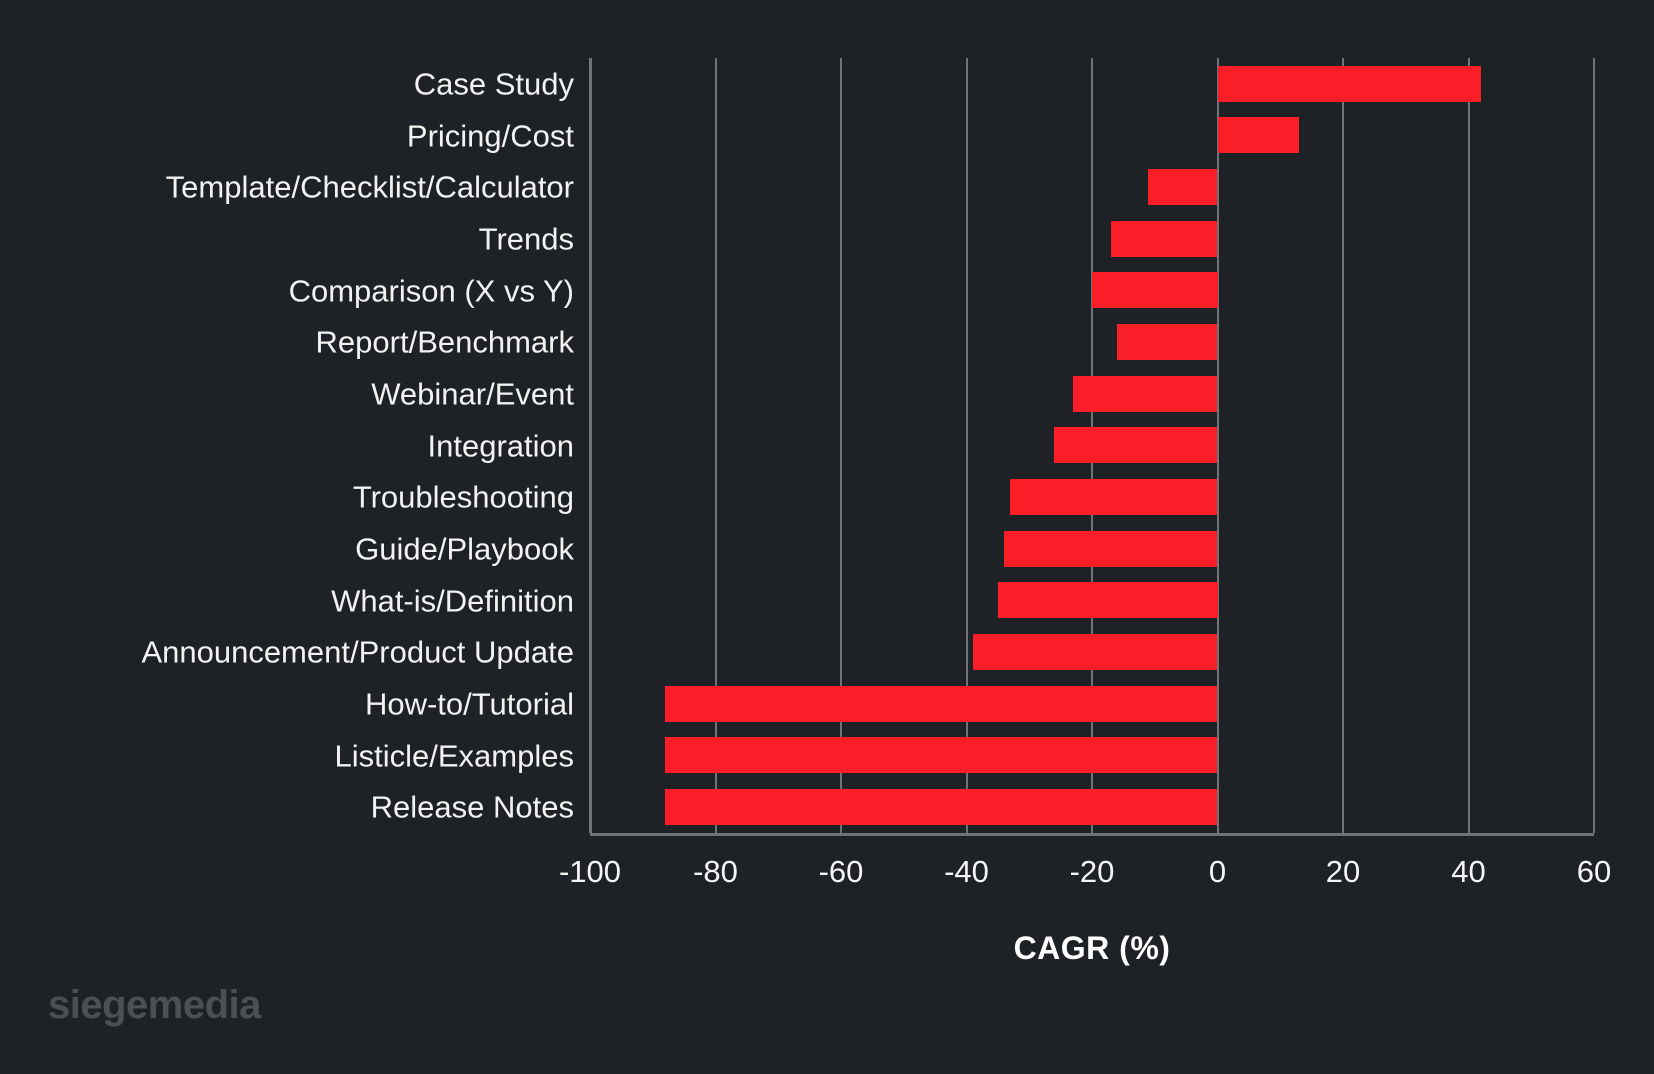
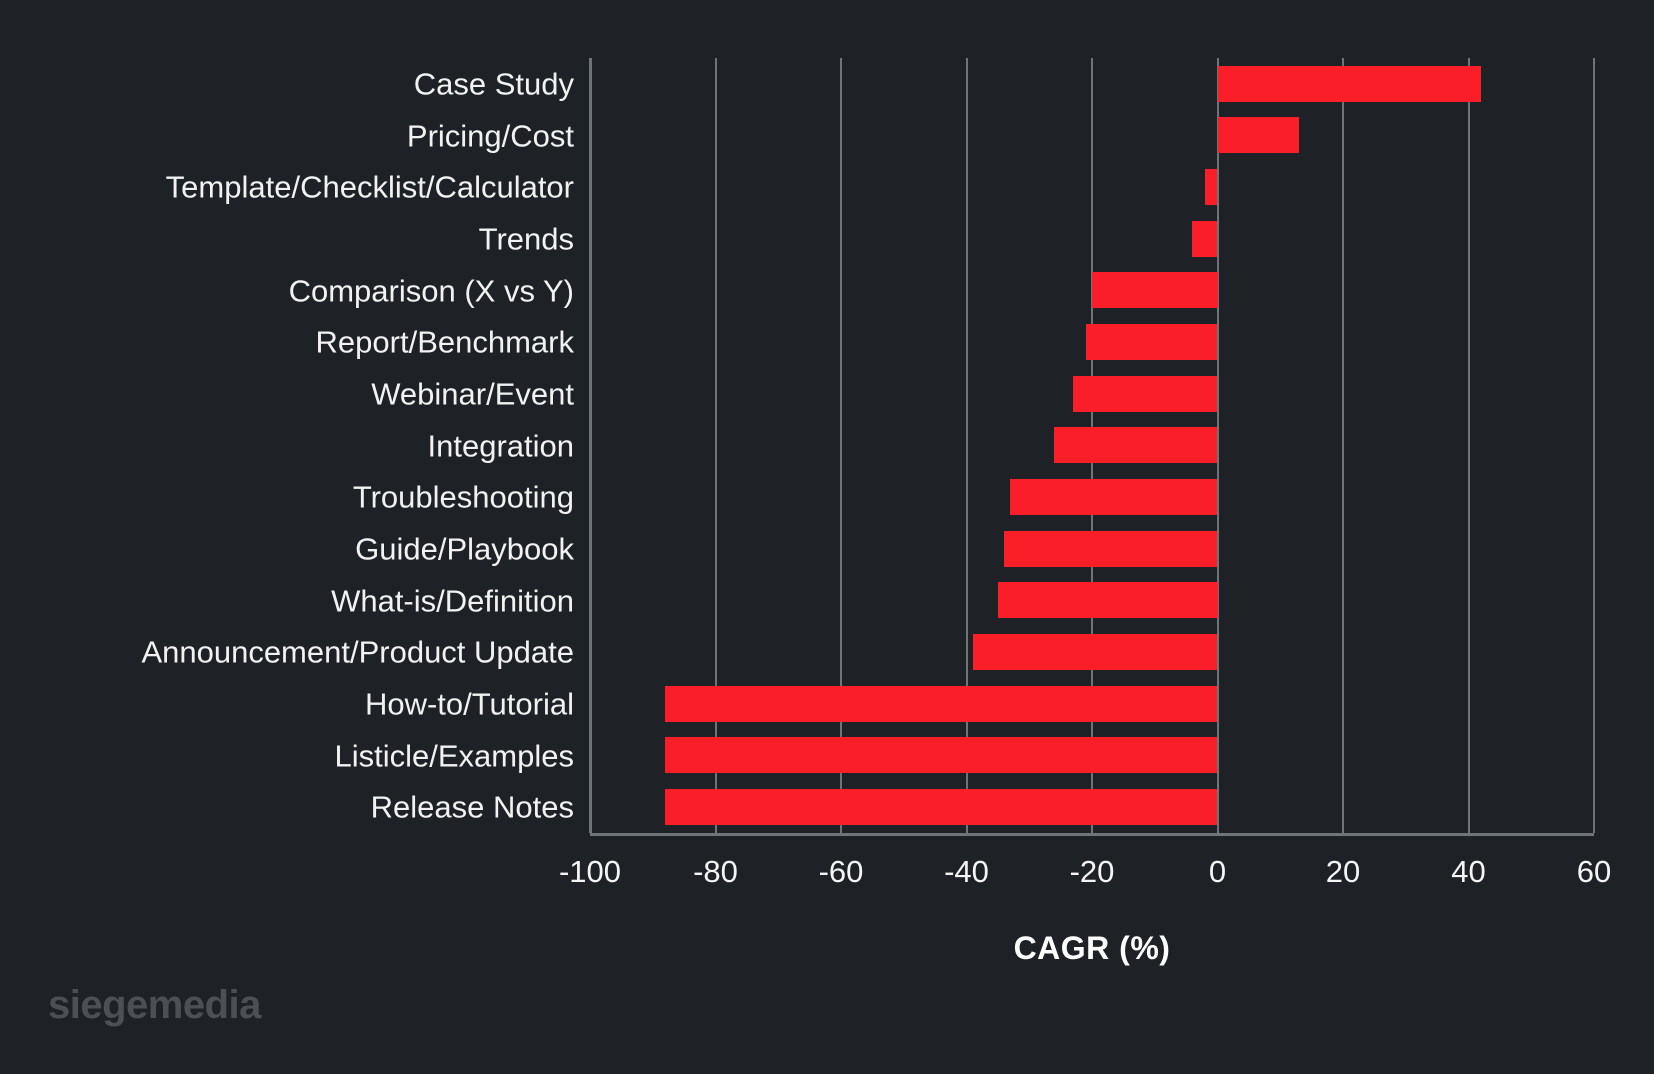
Template/Checklist/Calculator: -11 -> -2
Trends: -17 -> -4
Report/Benchmark: -16 -> -21
